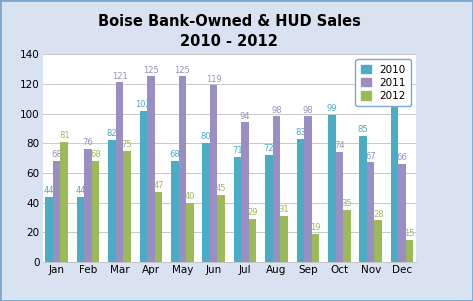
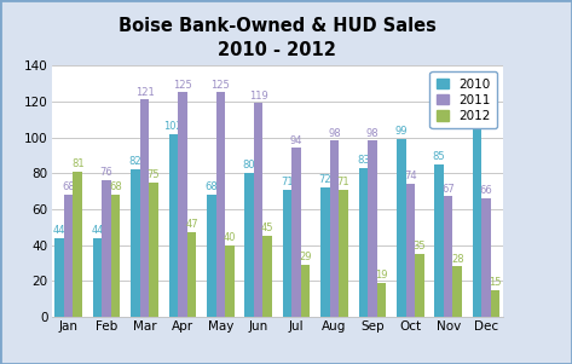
2012/Aug: 31 -> 71
